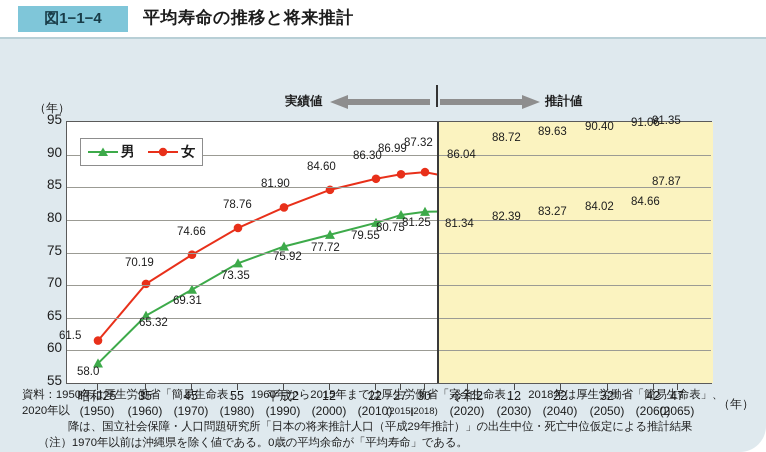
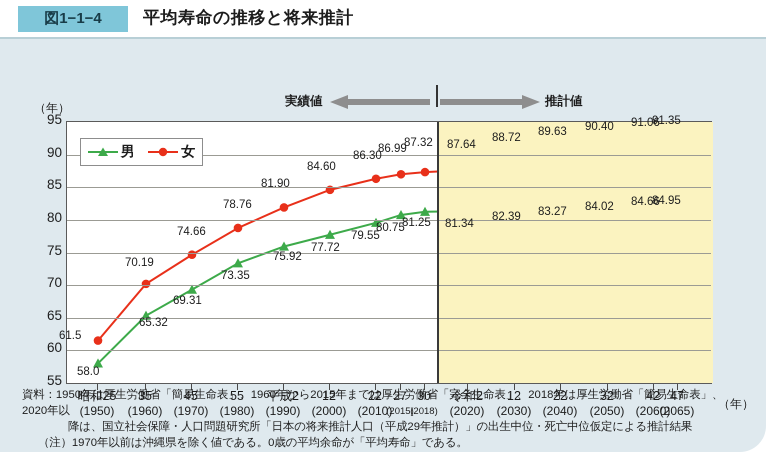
女/令和2 (2020): 86.04 -> 87.64
男/47 (2065): 87.87 -> 84.95
